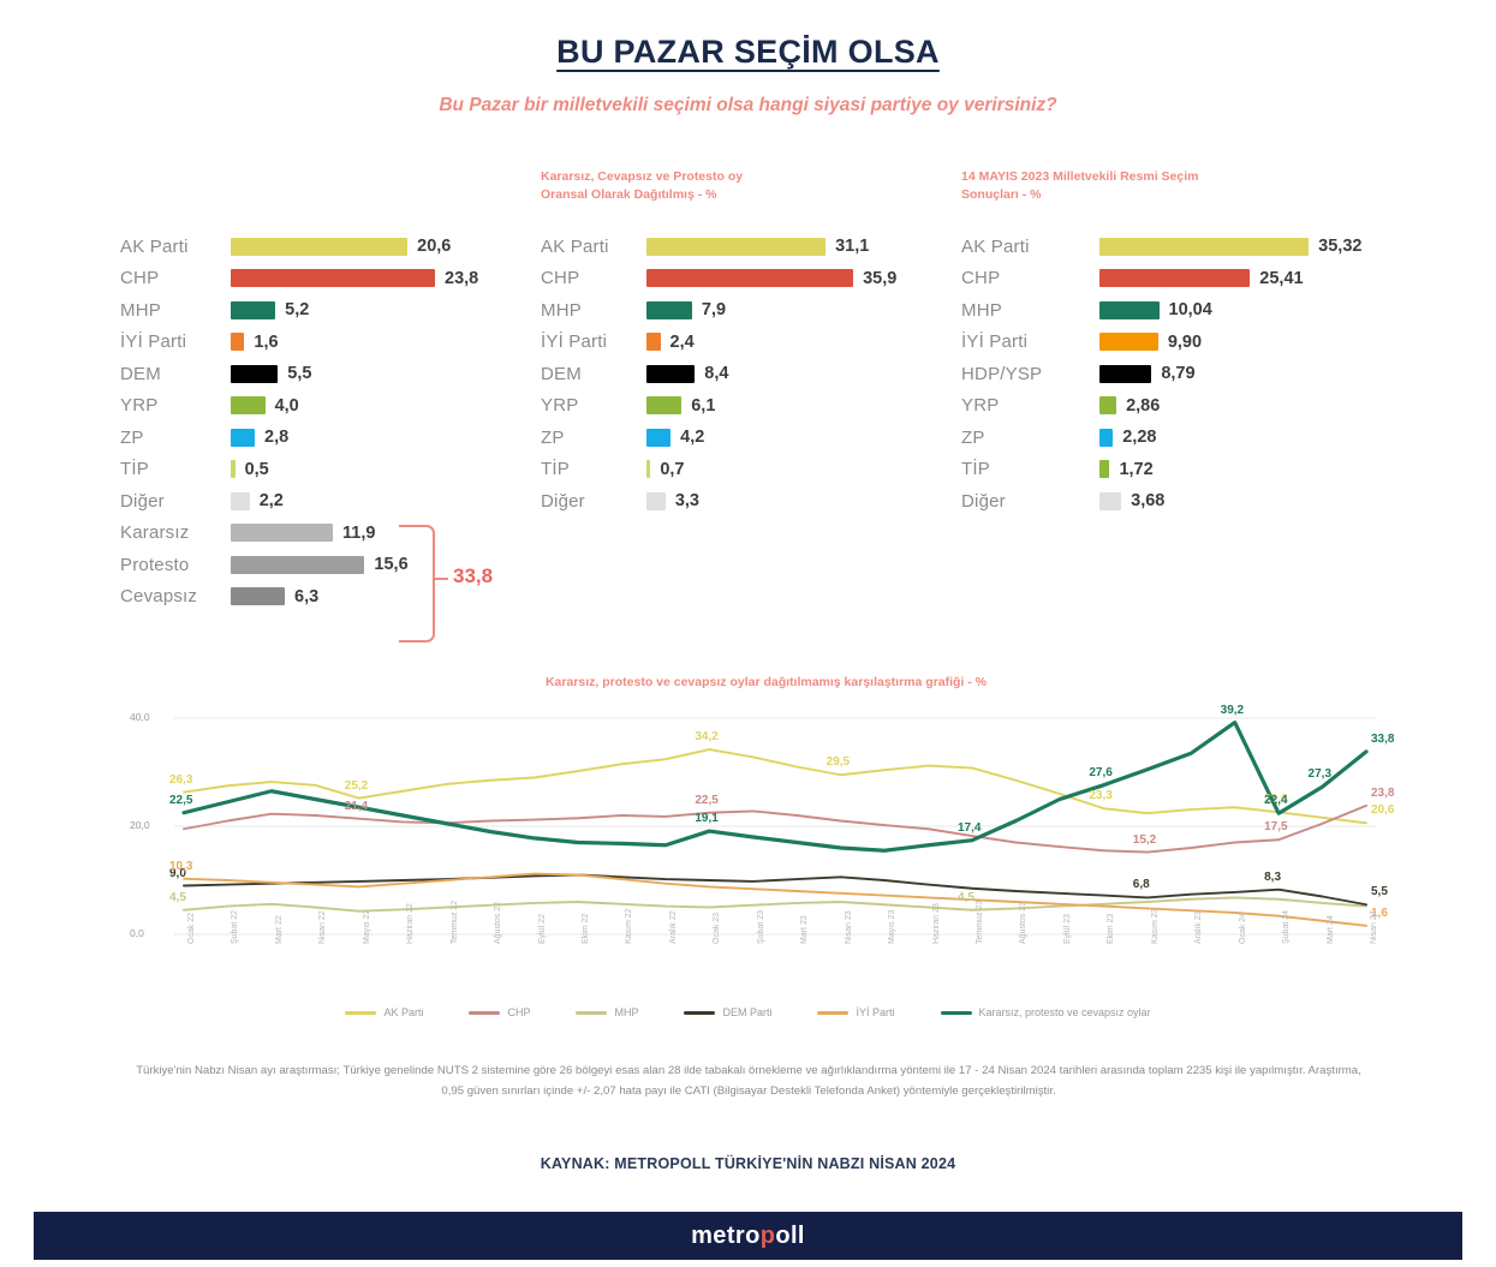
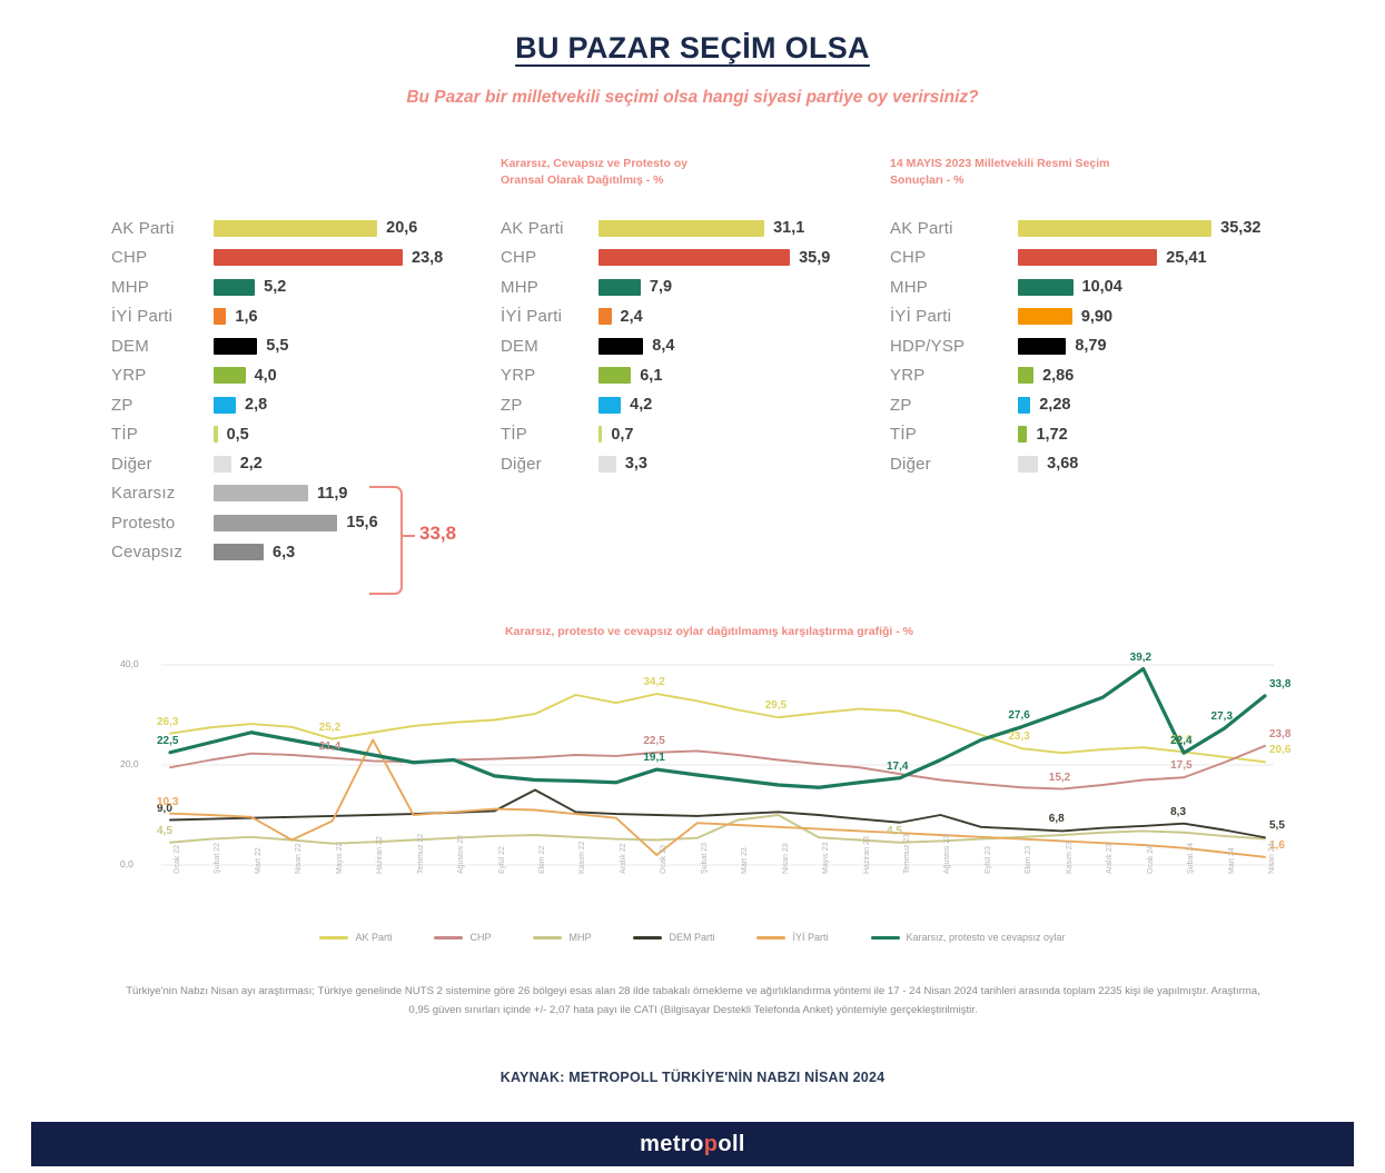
İYİ Parti/Nisan 22: 9 -> 5
İYİ Parti/Haziran 22: 9 -> 25
Kararsız, protesto ve cevapsız oylar/Ağustos 22: 19 -> 21
DEM Parti/Ekim 22: 11 -> 15
AK Parti/Kasım 22: 32 -> 34
İYİ Parti/Ocak 23: 9 -> 2
MHP/Mart 23: 6 -> 9
MHP/Nisan 23: 6 -> 10
DEM Parti/Ağustos 23: 8 -> 10
